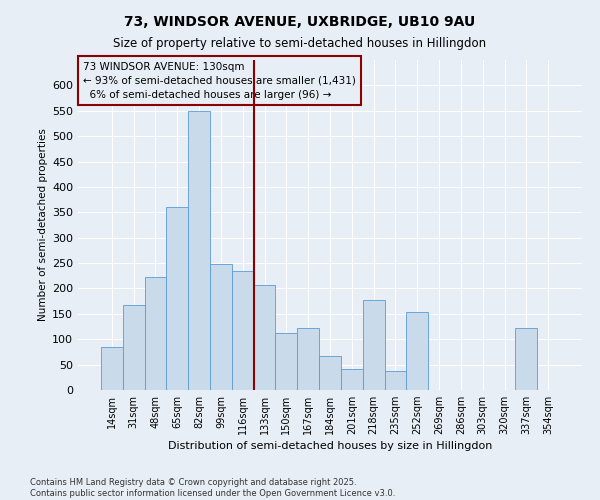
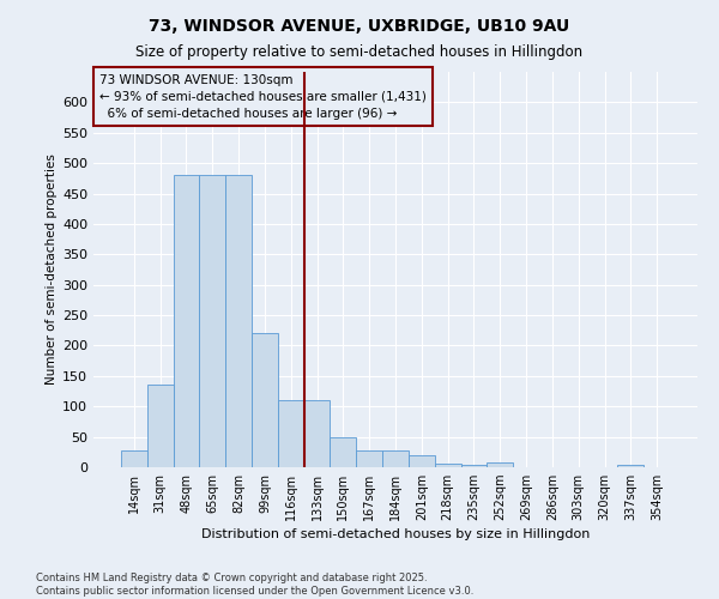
14sqm: 84 -> 28
31sqm: 168 -> 135
48sqm: 222 -> 480
65sqm: 360 -> 480
82sqm: 550 -> 480
99sqm: 248 -> 220
116sqm: 234 -> 110
133sqm: 206 -> 110
150sqm: 112 -> 50
167sqm: 122 -> 28
184sqm: 66 -> 28
201sqm: 42 -> 20
218sqm: 178 -> 5
235sqm: 38 -> 3
252sqm: 154 -> 8
337sqm: 122 -> 3
